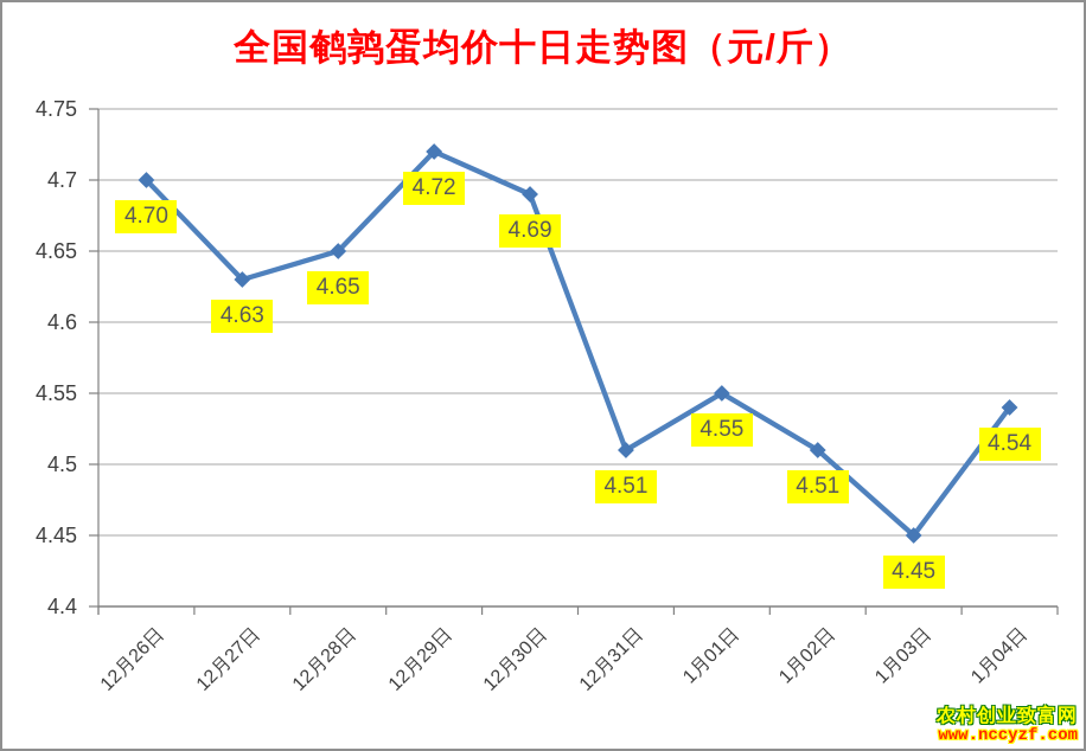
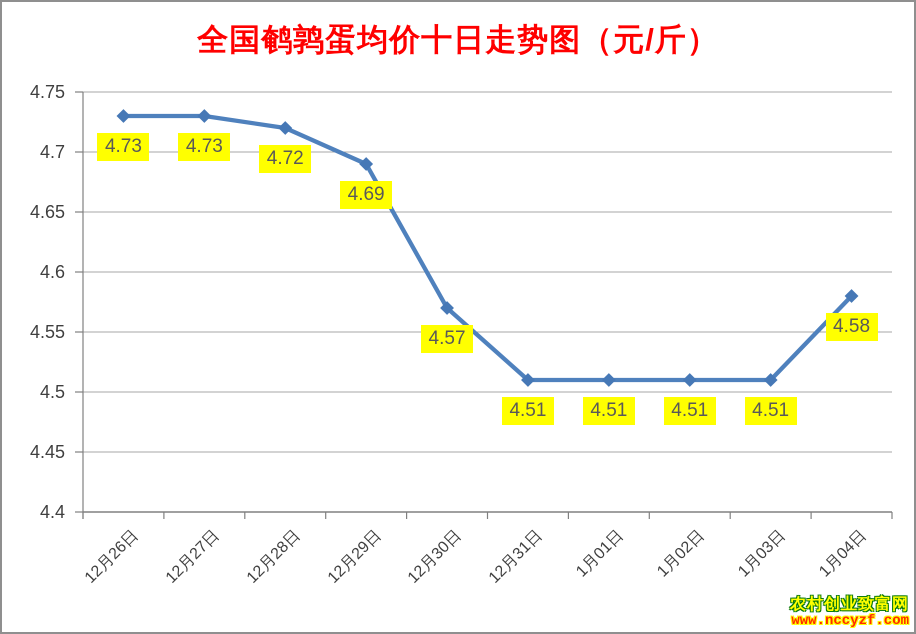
12月26日: 4.70 -> 4.73
12月27日: 4.63 -> 4.73
12月28日: 4.65 -> 4.72
12月29日: 4.72 -> 4.69
12月30日: 4.69 -> 4.57
1月01日: 4.55 -> 4.51
1月03日: 4.45 -> 4.51
1月04日: 4.54 -> 4.58
